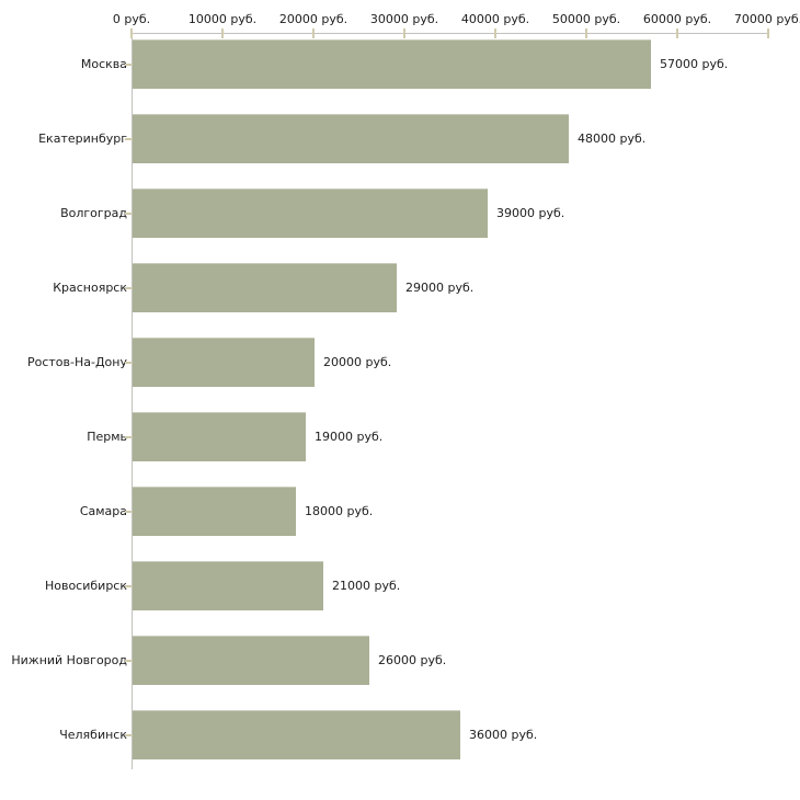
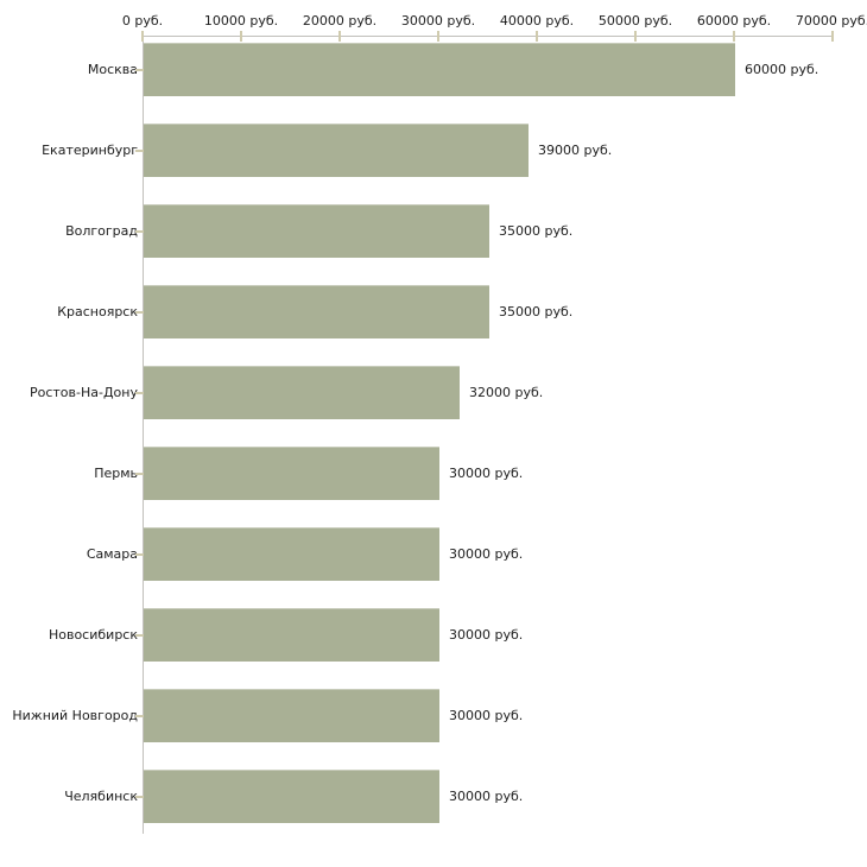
Москва: 57000 -> 60000
Екатеринбург: 48000 -> 39000
Волгоград: 39000 -> 35000
Красноярск: 29000 -> 35000
Ростов-На-Дону: 20000 -> 32000
Пермь: 19000 -> 30000
Самара: 18000 -> 30000
Новосибирск: 21000 -> 30000
Нижний Новгород: 26000 -> 30000
Челябинск: 36000 -> 30000
